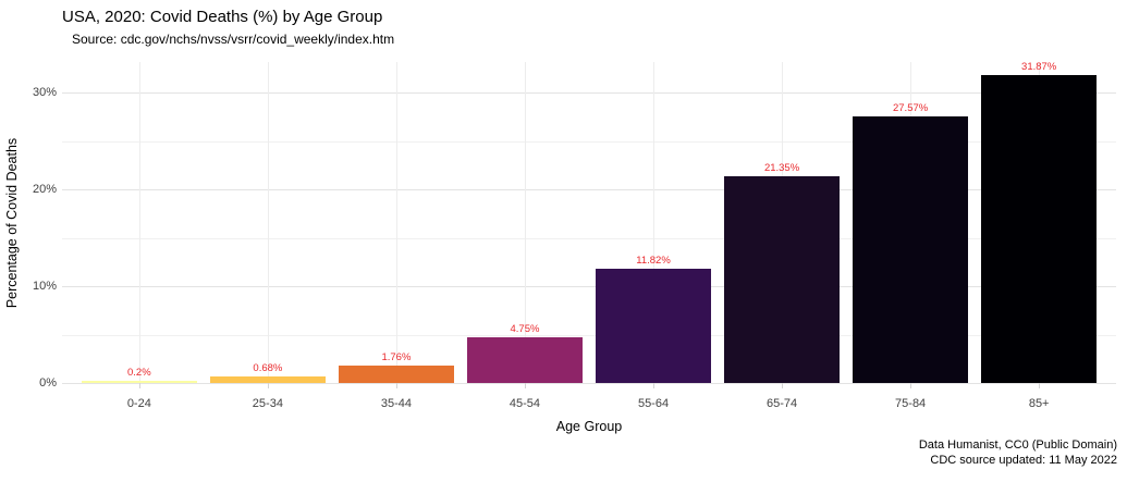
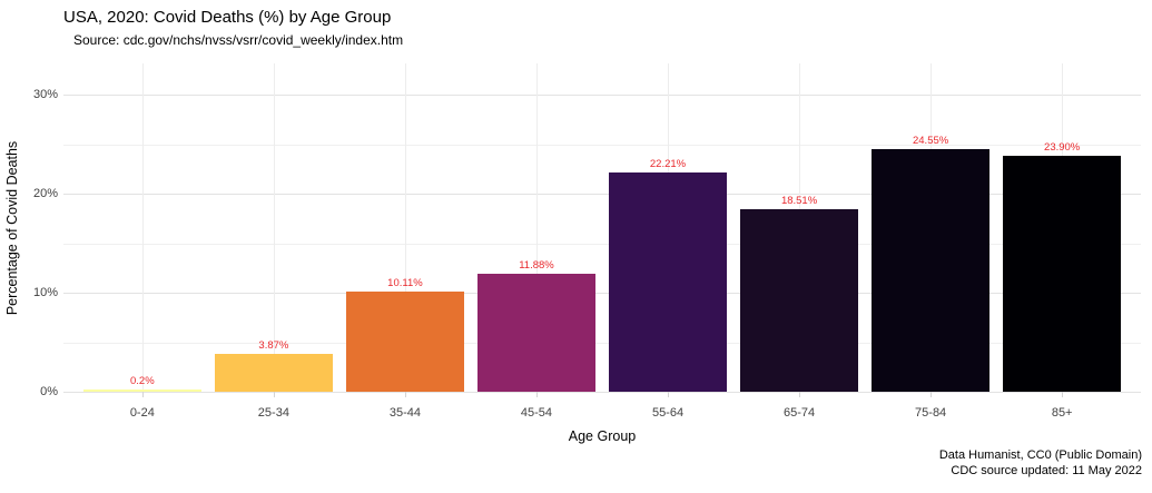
25-34: 0.68% -> 3.87%
35-44: 1.76% -> 10.11%
45-54: 4.75% -> 11.88%
55-64: 11.82% -> 22.21%
65-74: 21.35% -> 18.51%
75-84: 27.57% -> 24.55%
85+: 31.87% -> 23.90%
